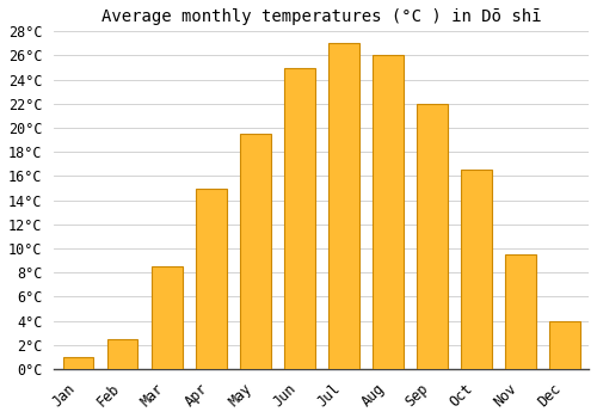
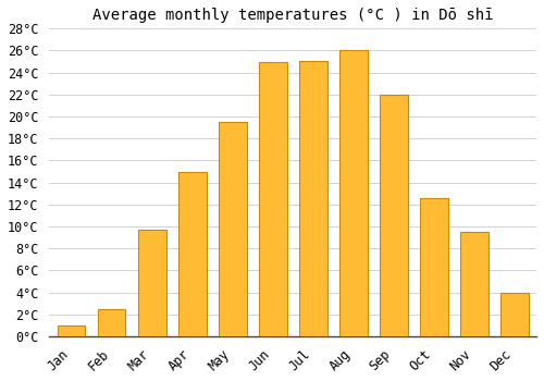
Mar: 8.5°C -> 9.7°C
Jul: 27.0°C -> 25.1°C
Oct: 16.5°C -> 12.6°C
